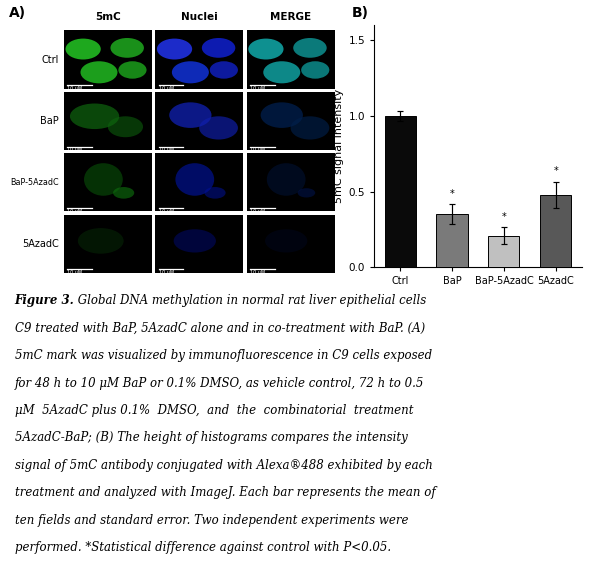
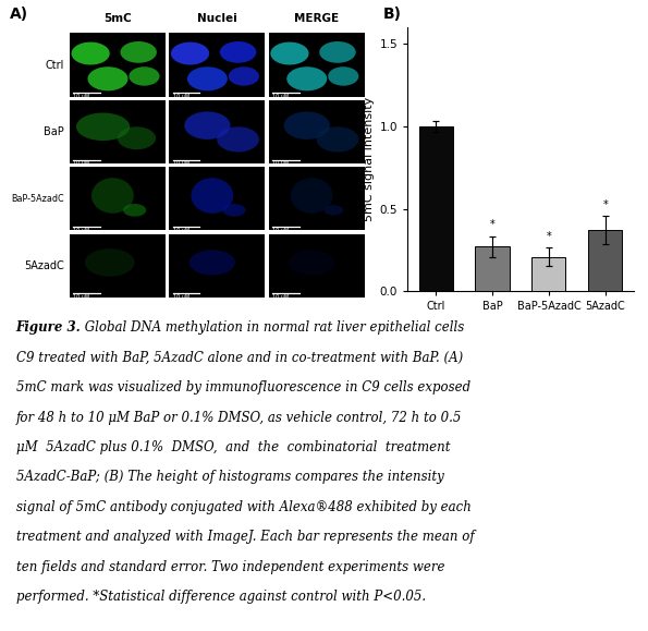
BaP: 0.35 -> 0.27
5AzadC: 0.48 -> 0.37
